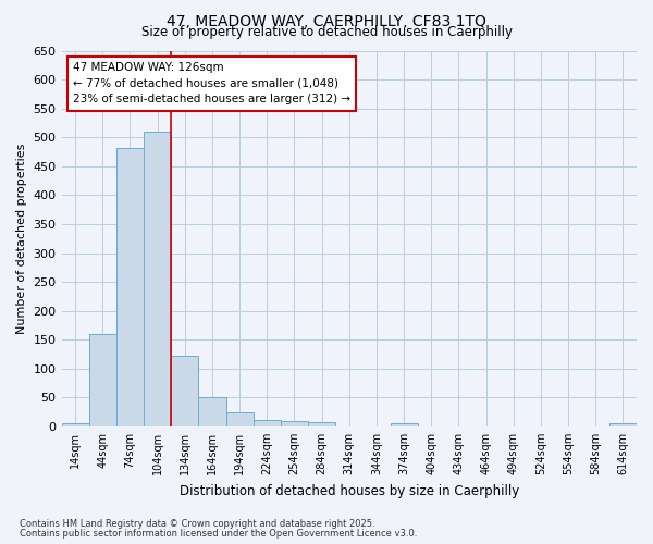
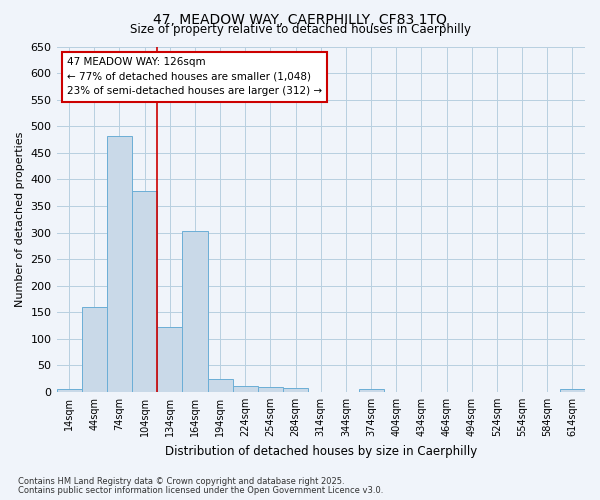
104sqm: 510 -> 378
164sqm: 50 -> 302
